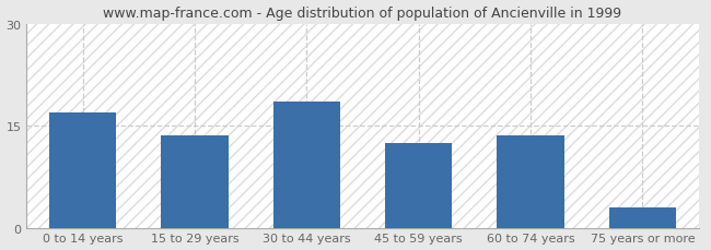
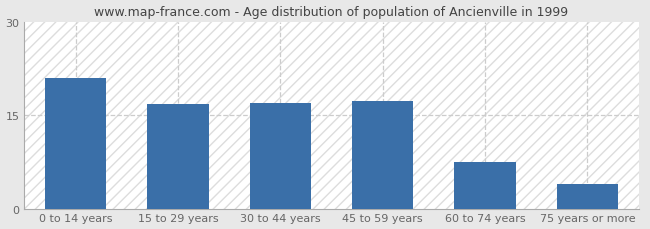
0 to 14 years: 17.0 -> 21.0
15 to 29 years: 13.5 -> 16.8
30 to 44 years: 18.5 -> 17.0
45 to 59 years: 12.5 -> 17.2
60 to 74 years: 13.5 -> 7.4
75 years or more: 3.0 -> 4.0
